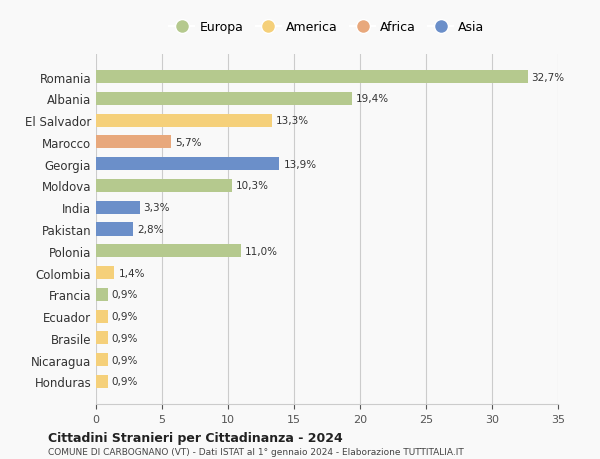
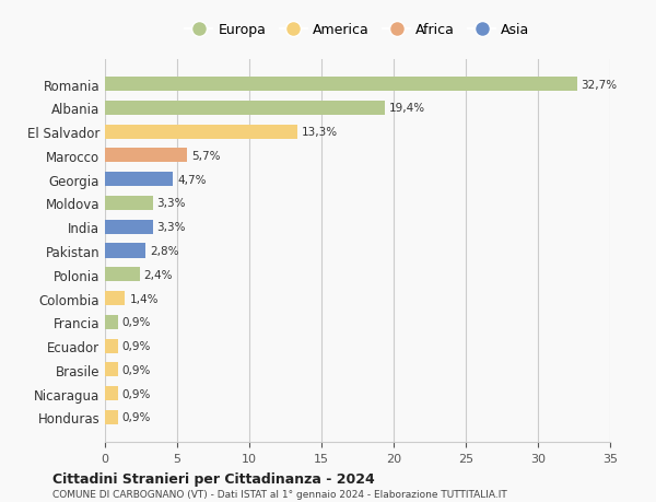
Georgia: 13,9% -> 4,7%
Moldova: 10,3% -> 3,3%
Polonia: 11,0% -> 2,4%
